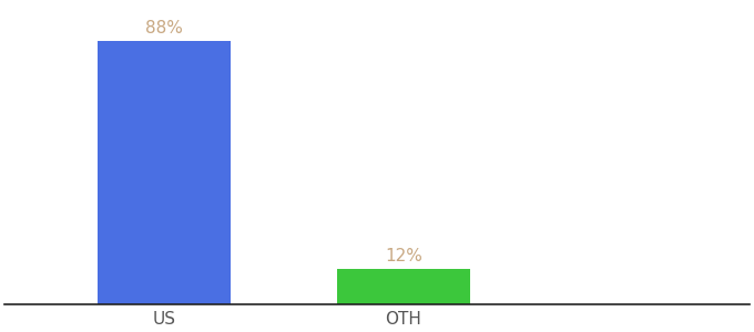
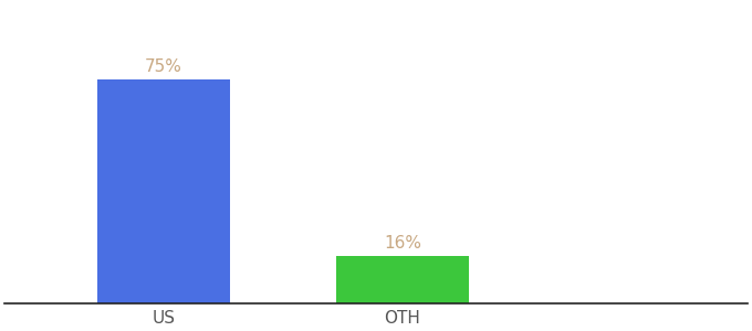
US: 88% -> 75%
OTH: 12% -> 16%
